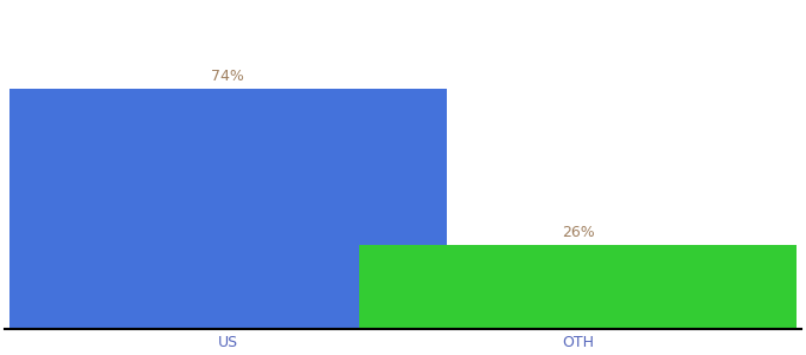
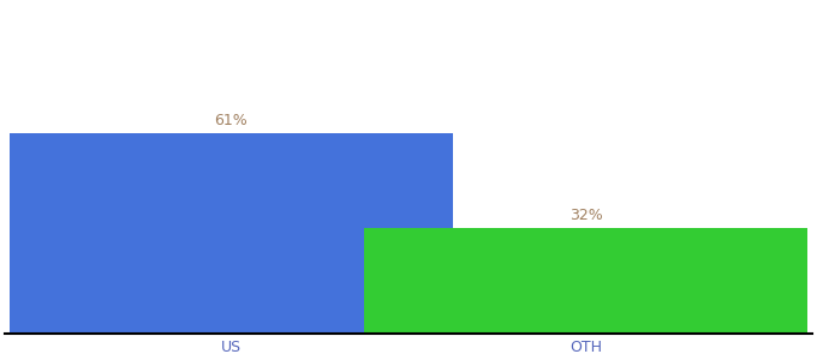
US: 74% -> 61%
OTH: 26% -> 32%
